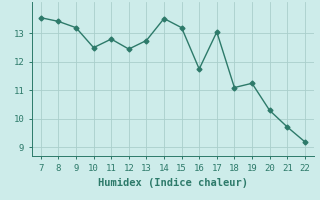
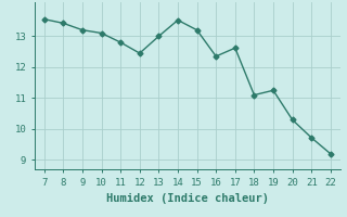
10: 12.50 -> 13.10
13: 12.75 -> 13.00
16: 11.75 -> 12.35
17: 13.05 -> 12.62
